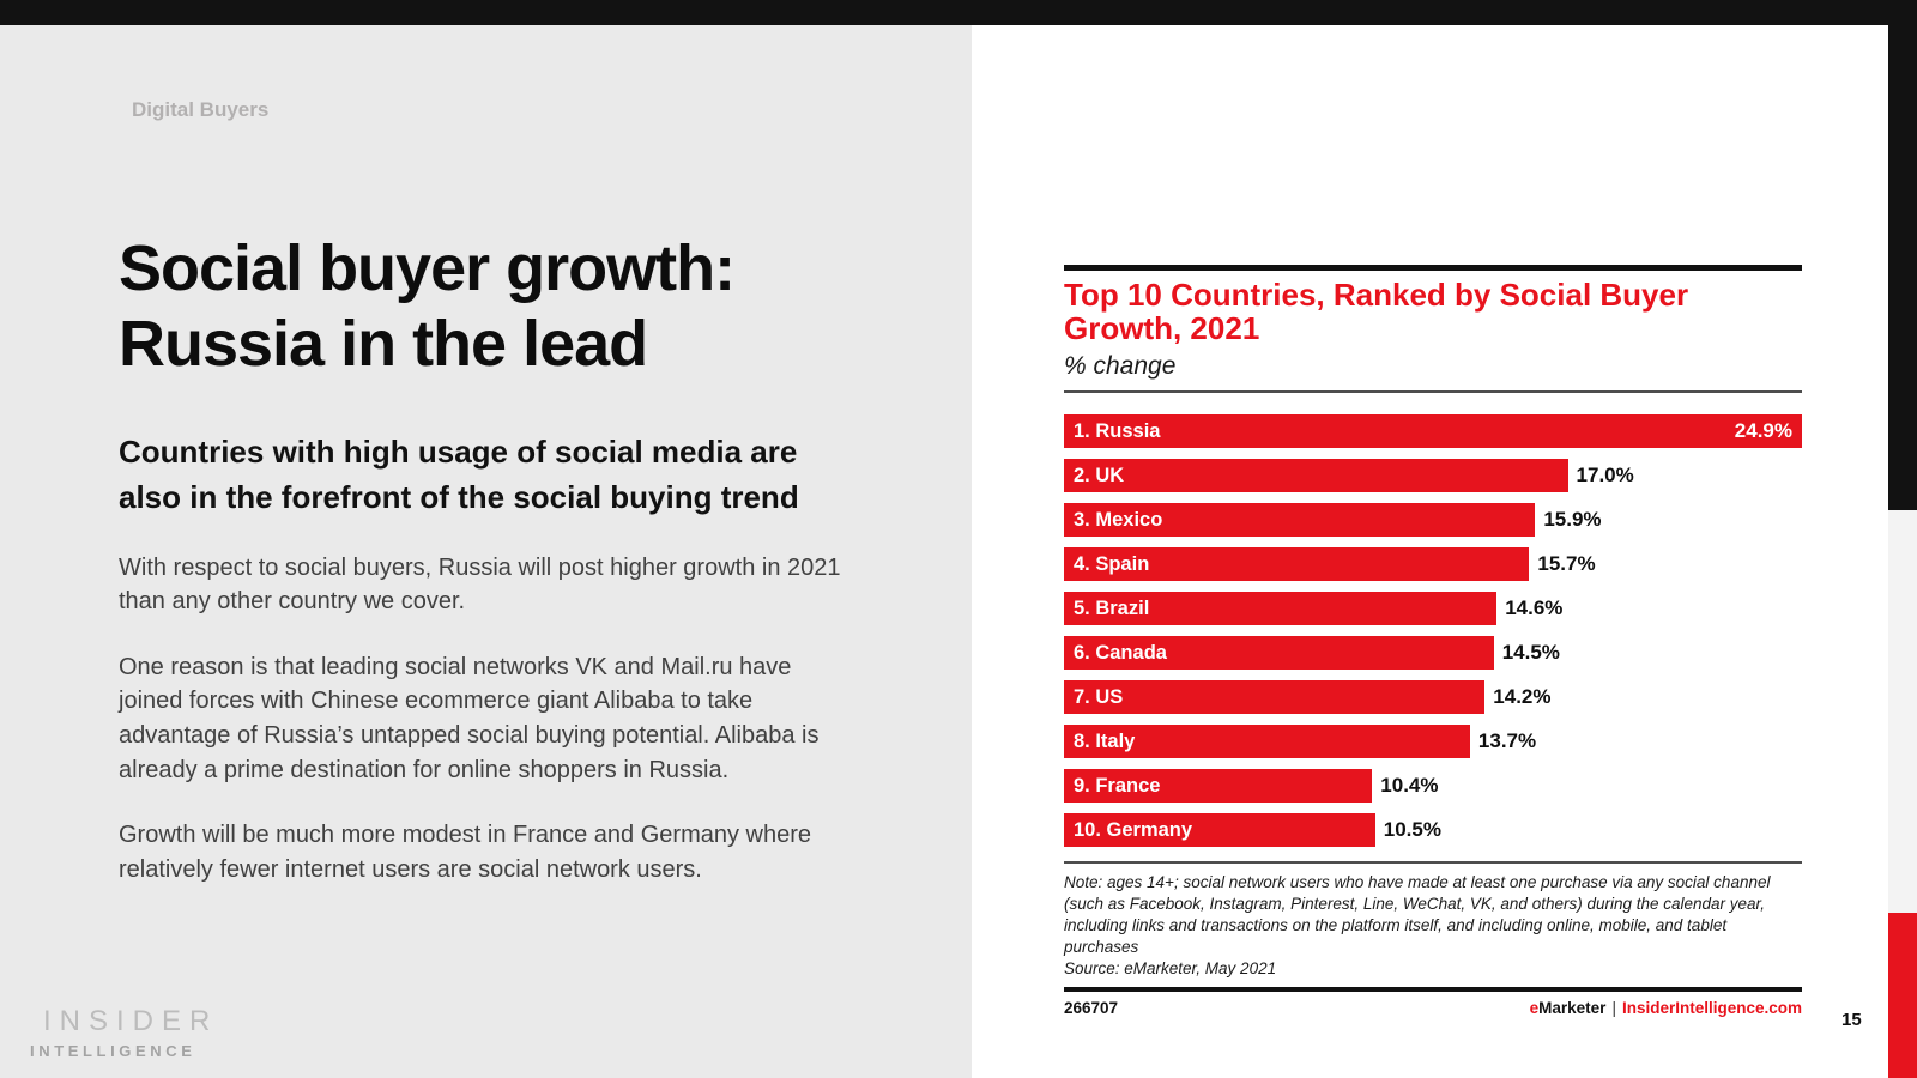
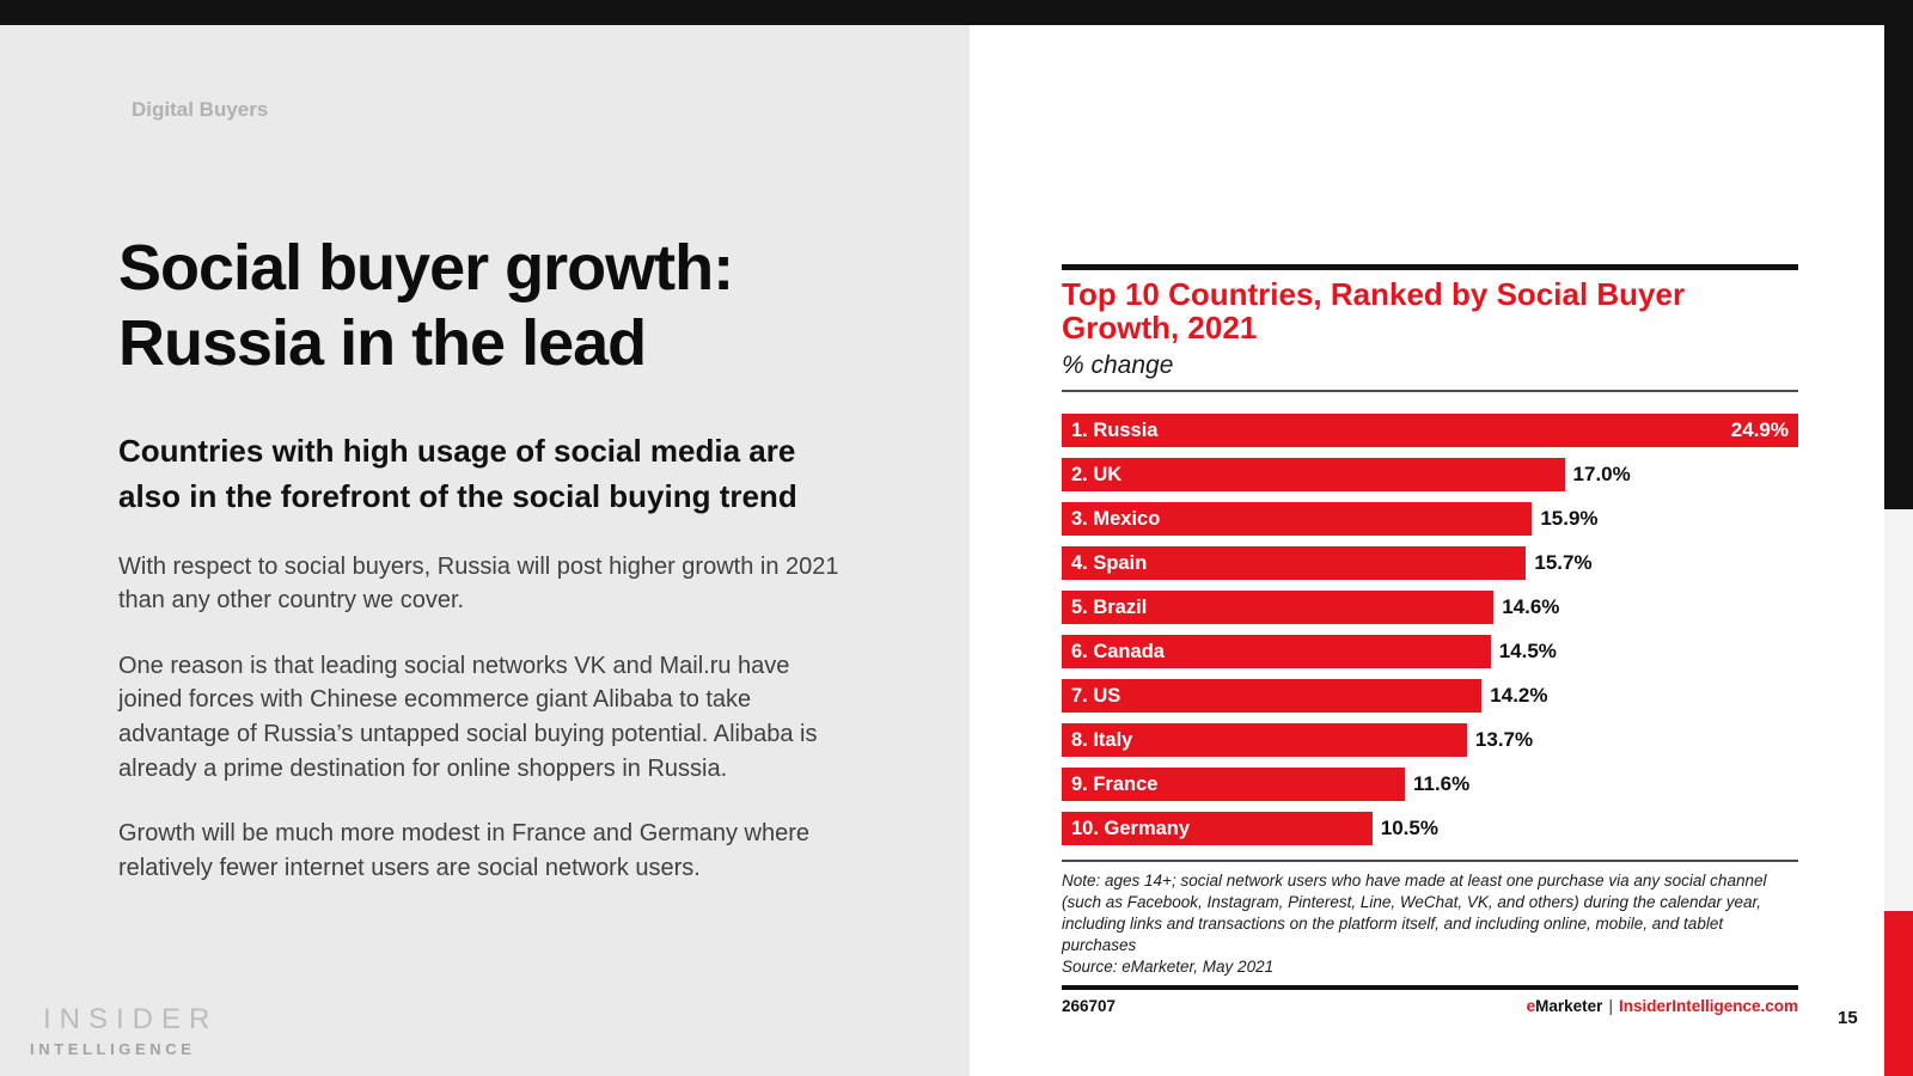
9. France: 10.4% -> 11.6%
